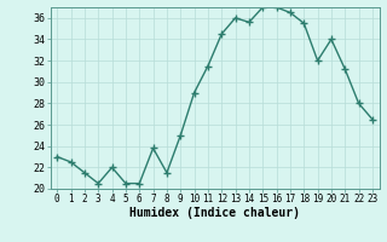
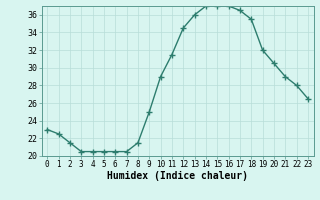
4: 22.0 -> 20.5
7: 23.8 -> 20.5
14: 35.6 -> 37.0
20: 34.0 -> 30.5
21: 31.2 -> 29.0
